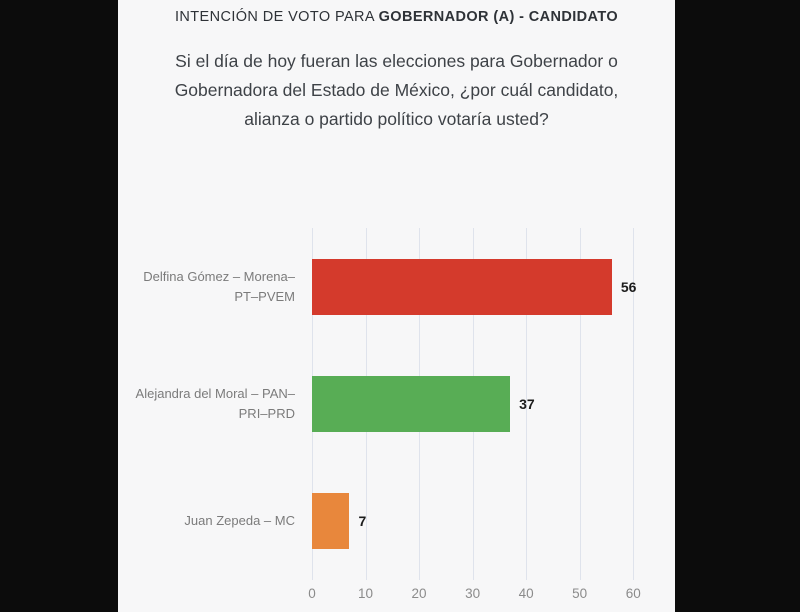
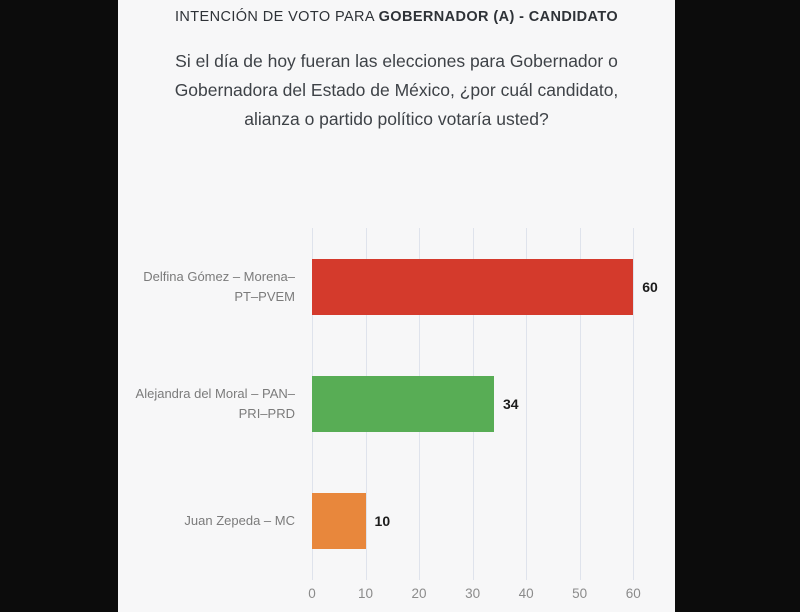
Delfina Gómez – Morena–PT–PVEM: 56 -> 60
Alejandra del Moral – PAN–PRI–PRD: 37 -> 34
Juan Zepeda – MC: 7 -> 10
